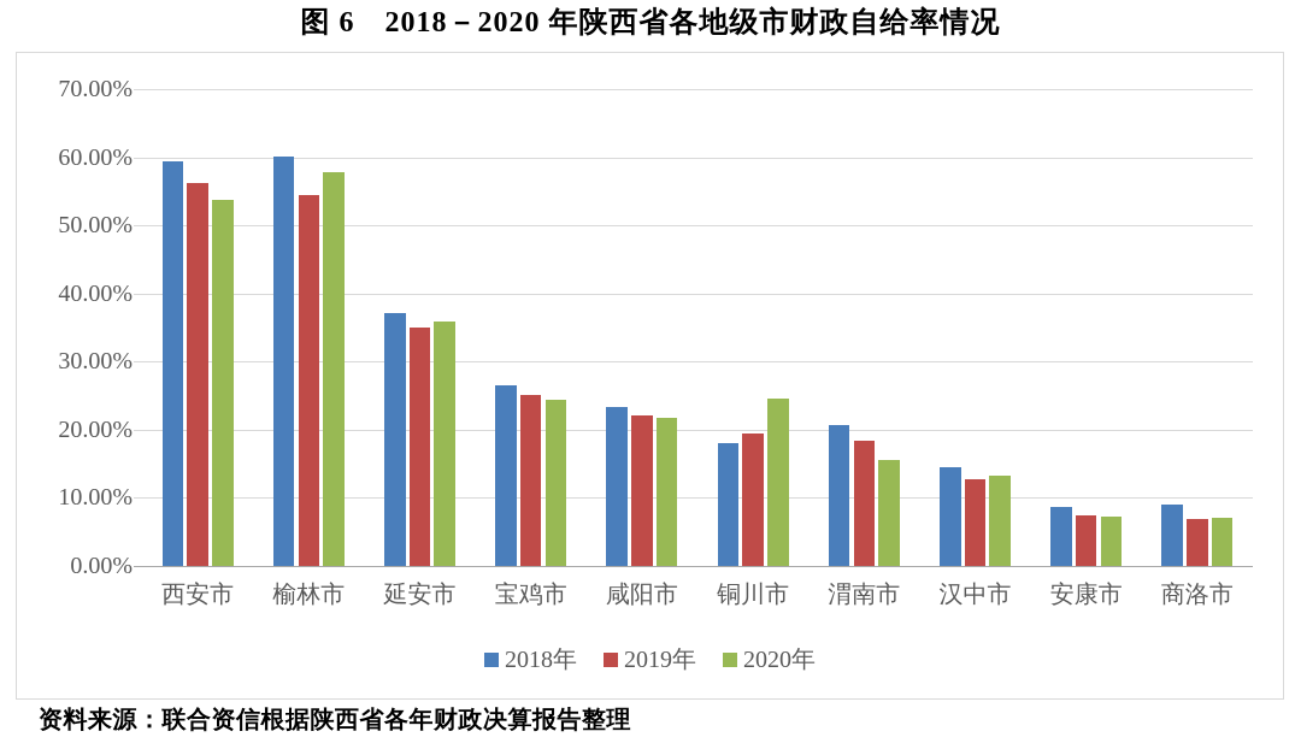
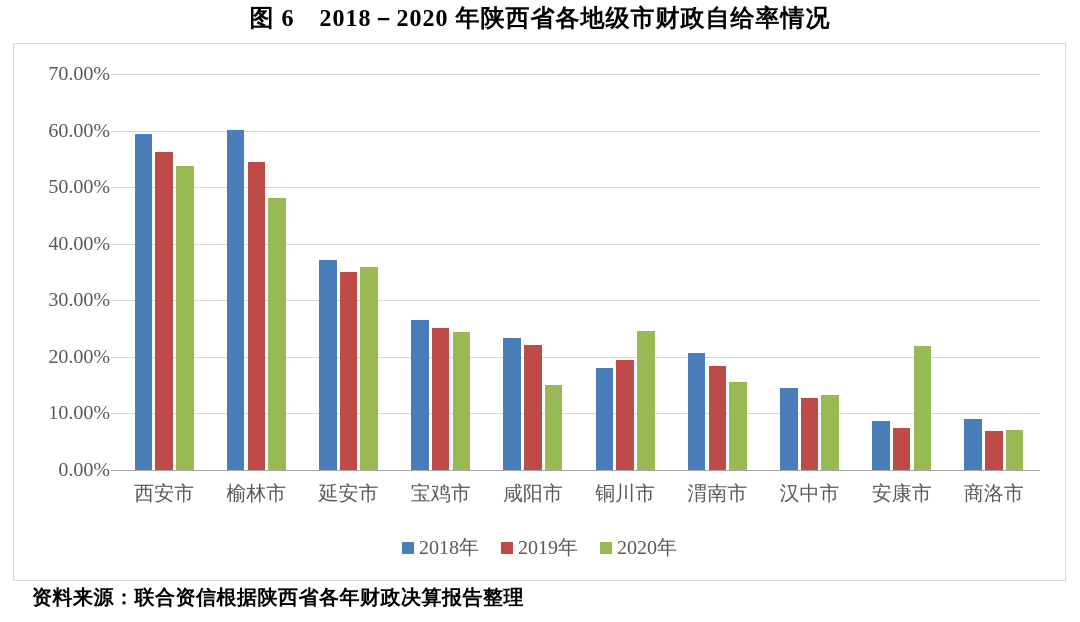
2020年/榆林市: 58% -> 48%
2020年/咸阳市: 22% -> 15%
2020年/安康市: 7% -> 22%
